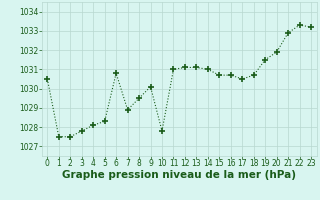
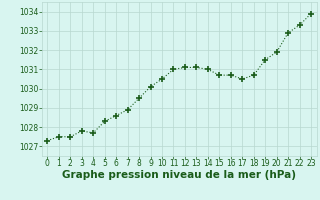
0: 1030.5 -> 1027.3
4: 1028.1 -> 1027.7
6: 1030.8 -> 1028.6
10: 1027.8 -> 1030.5
23: 1033.2 -> 1033.9
